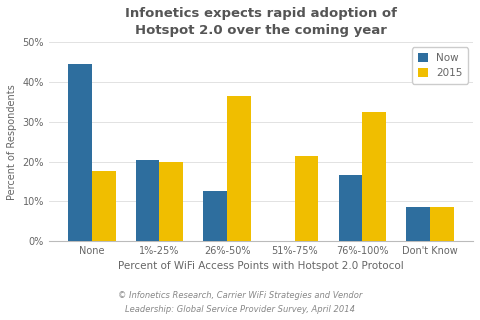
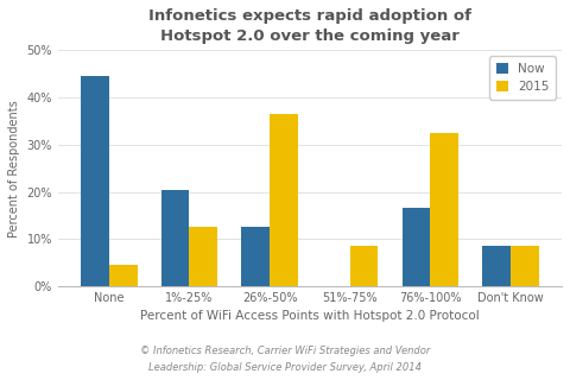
2015/None: 17.5% -> 4.5%
2015/1%-25%: 20.0% -> 12.5%
2015/51%-75%: 21.5% -> 8.5%
